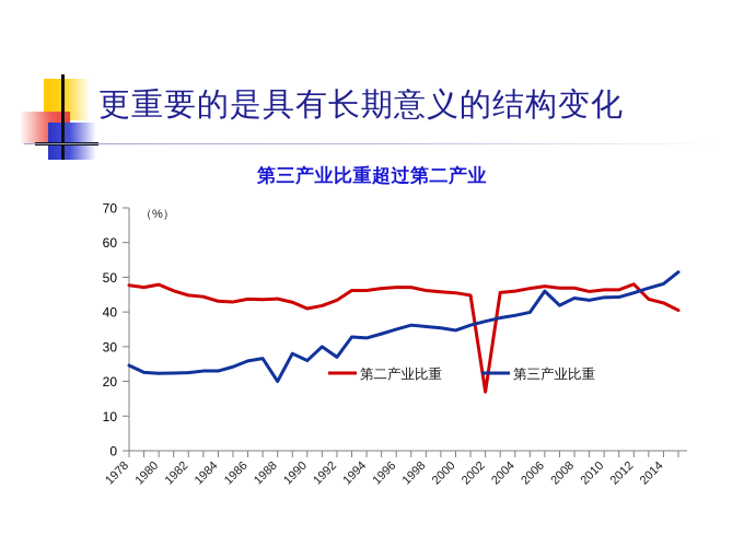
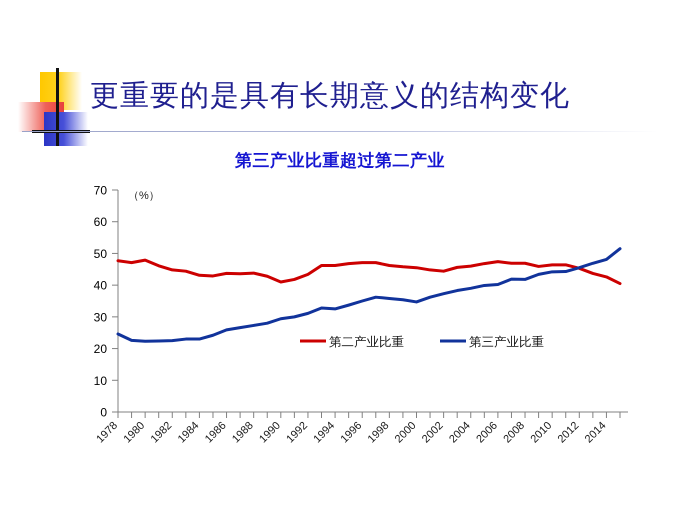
第三产业比重/1988: 20 -> 27
第三产业比重/1990: 26 -> 29
第三产业比重/1992: 27 -> 31
第二产业比重/2002: 17 -> 44
第三产业比重/2006: 46 -> 40
第三产业比重/2008: 44 -> 42
第二产业比重/2012: 48 -> 45
